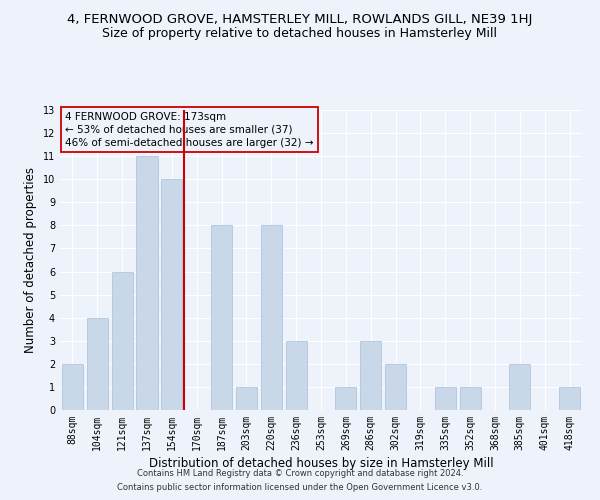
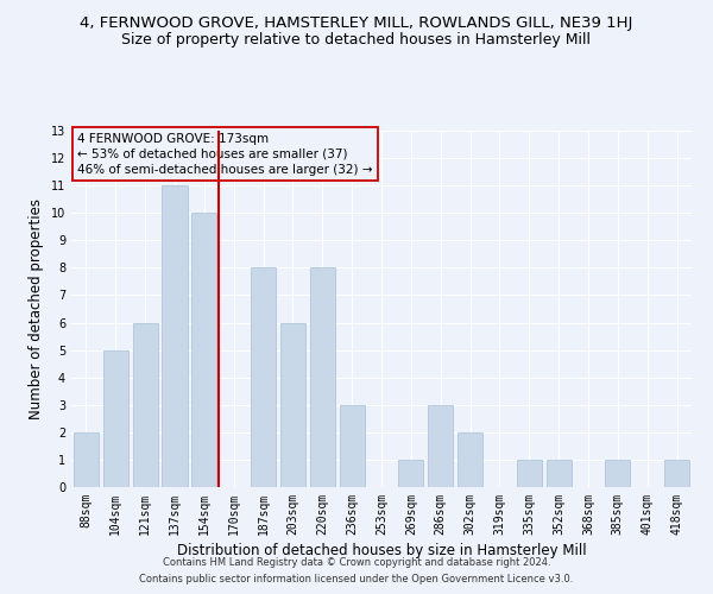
104sqm: 4 -> 5
203sqm: 1 -> 6
385sqm: 2 -> 1
